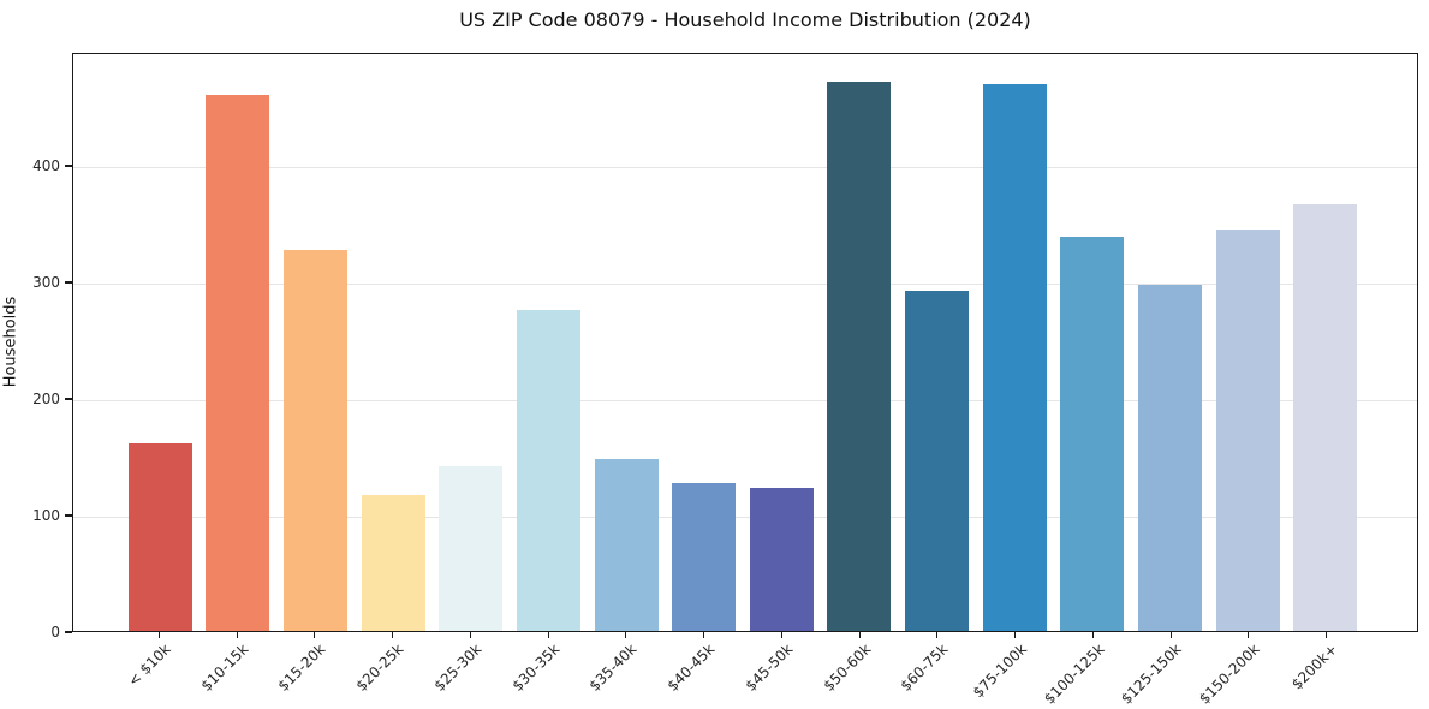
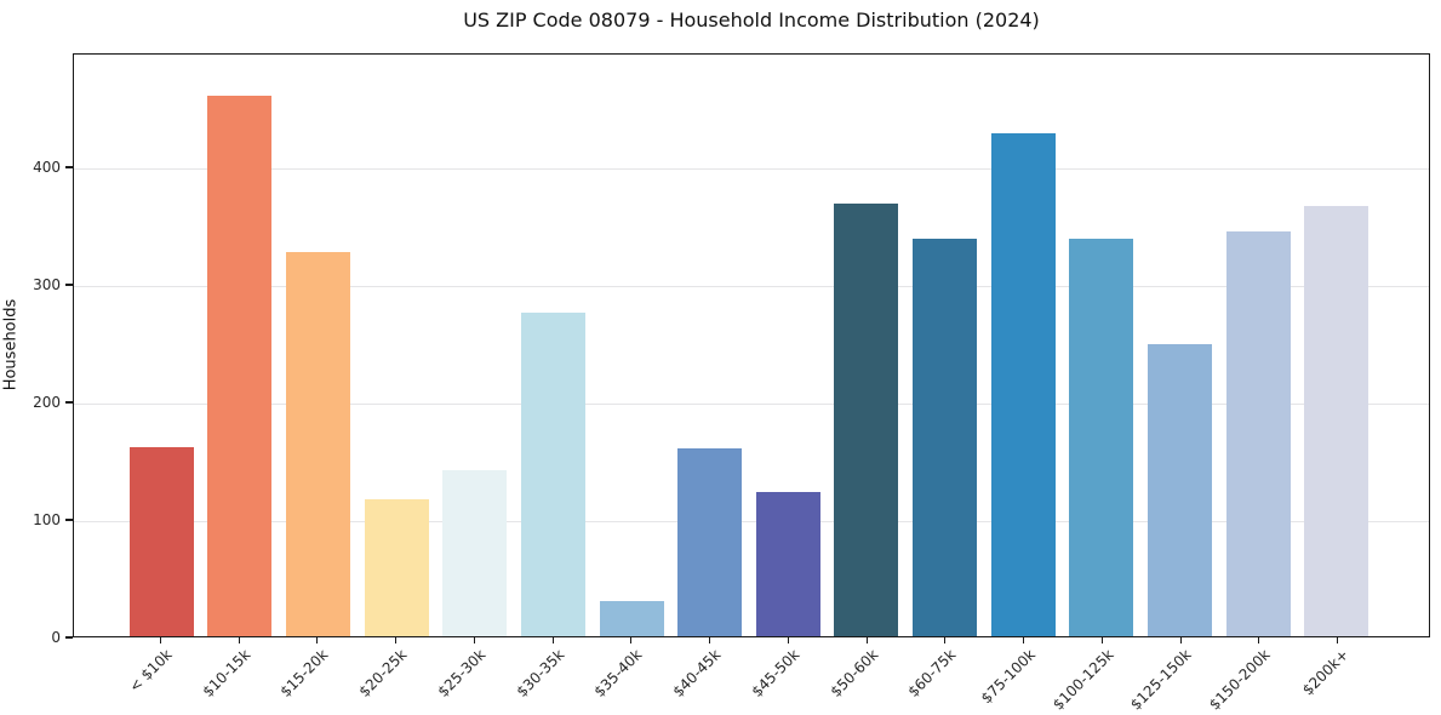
$35-40k: 150 -> 30
$40-45k: 130 -> 160
$50-60k: 470 -> 370
$60-75k: 290 -> 340
$75-100k: 470 -> 430
$125-150k: 300 -> 250
